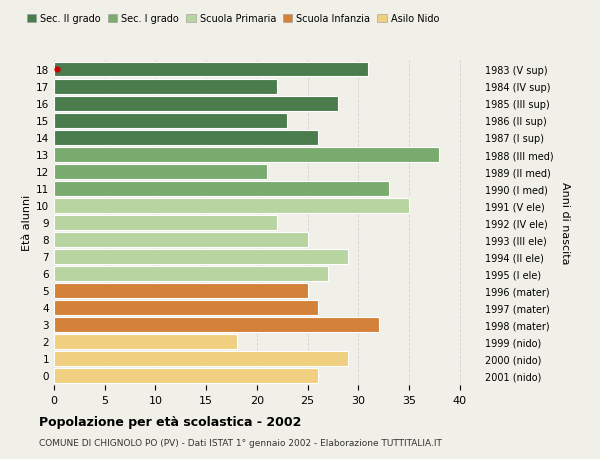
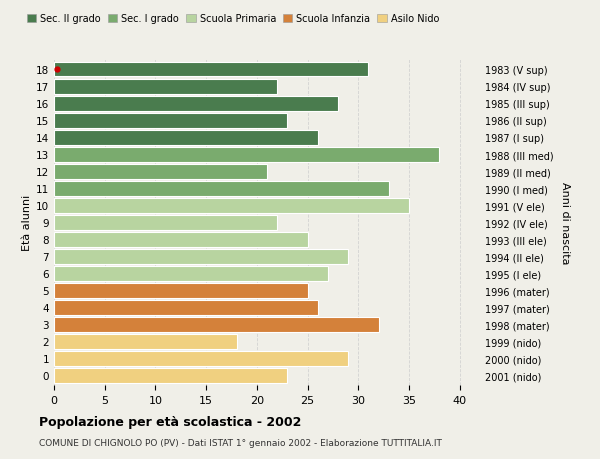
0: 26 -> 23
